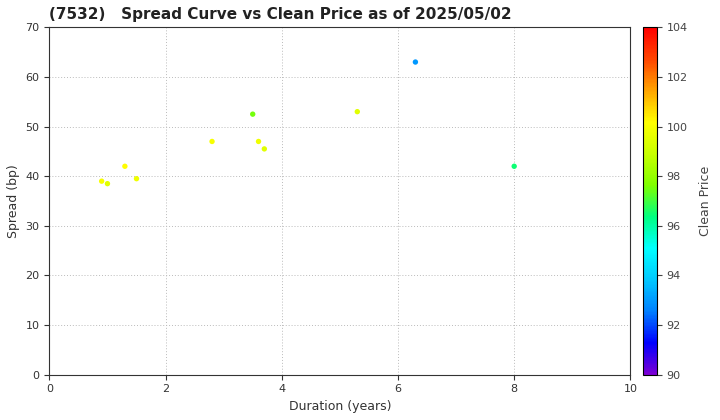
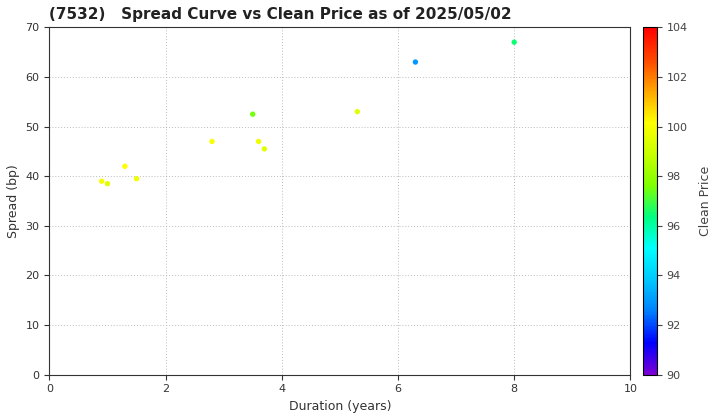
8: 42.0 -> 67.0
